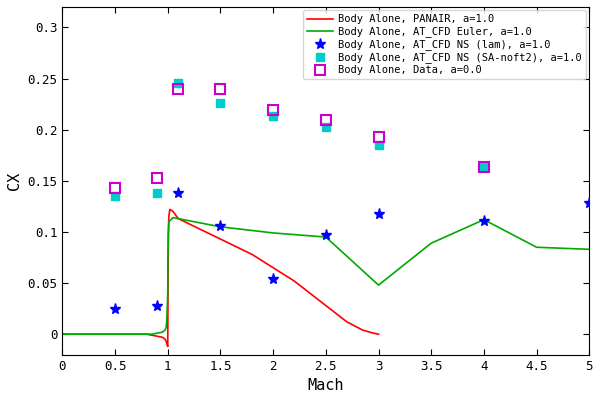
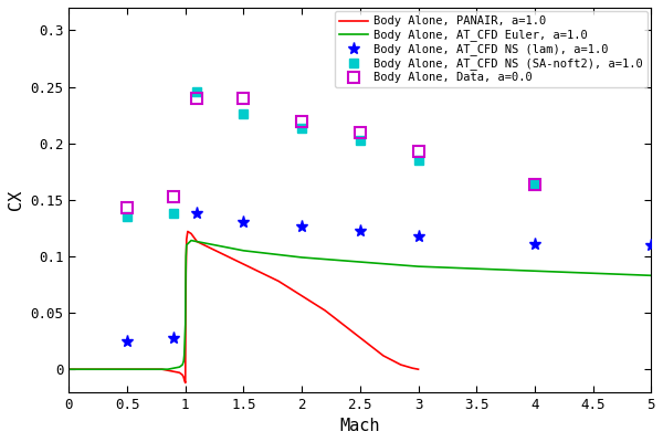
Body Alone, AT_CFD NS (lam), a=1.0/1.5: 0.106 -> 0.130
Body Alone, AT_CFD NS (lam), a=1.0/2: 0.054 -> 0.126
Body Alone, AT_CFD NS (lam), a=1.0/2.5: 0.097 -> 0.122
Body Alone, AT_CFD Euler, a=1.0/3: 0.048 -> 0.091
Body Alone, AT_CFD Euler, a=1.0/4: 0.112 -> 0.087
Body Alone, AT_CFD NS (lam), a=1.0/5: 0.128 -> 0.110
